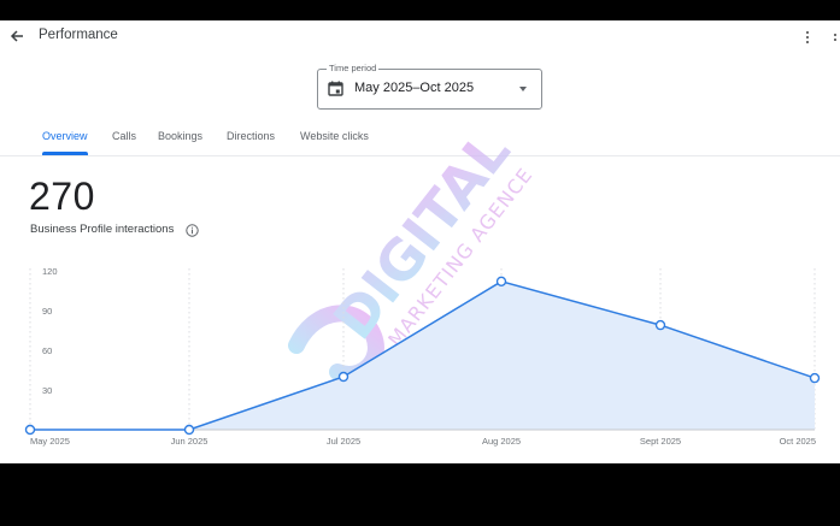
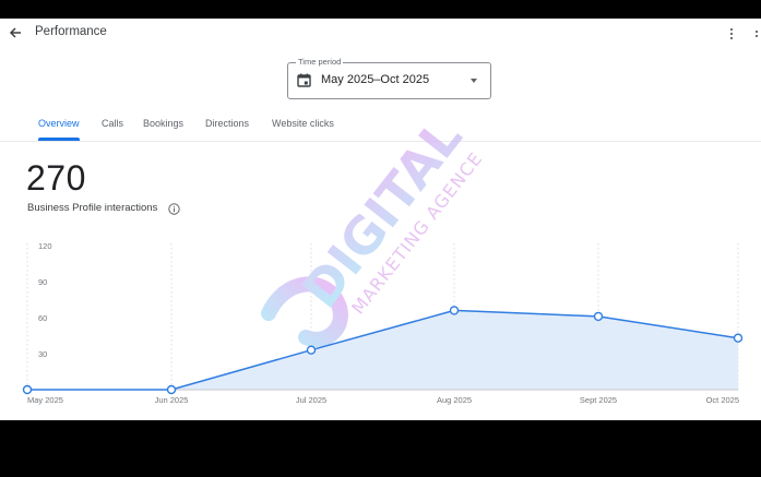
Jul 2025: 40 -> 33
Aug 2025: 112 -> 66
Sept 2025: 79 -> 61
Oct 2025: 39 -> 43
